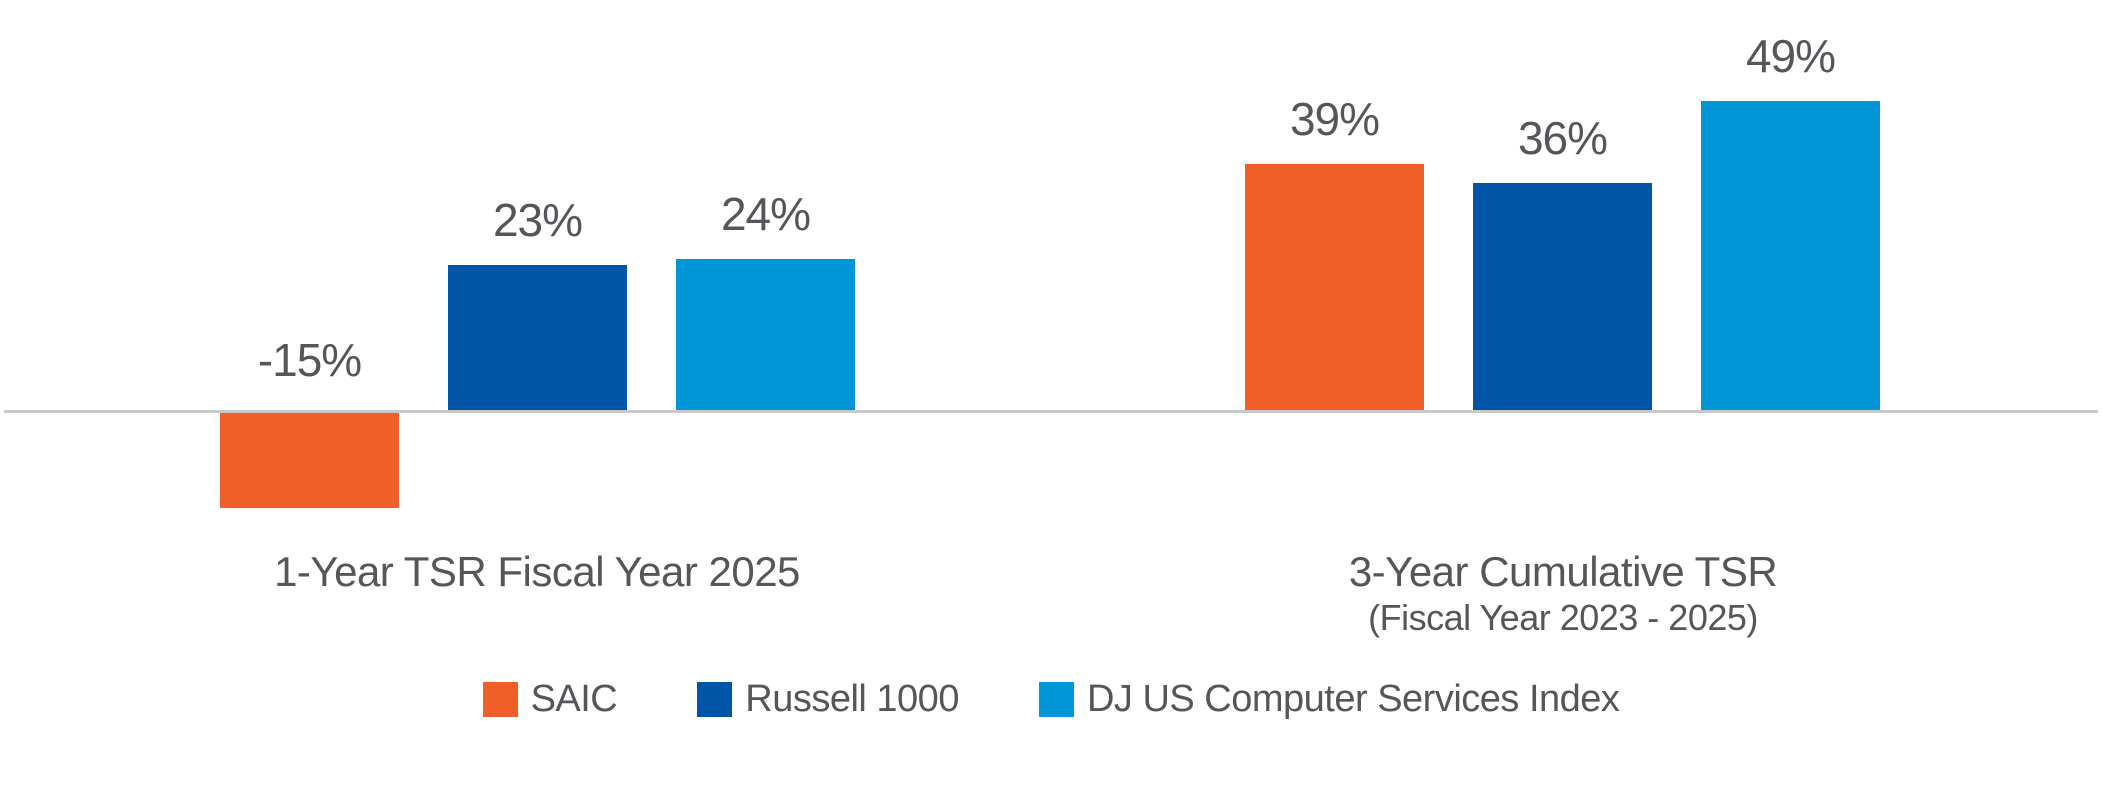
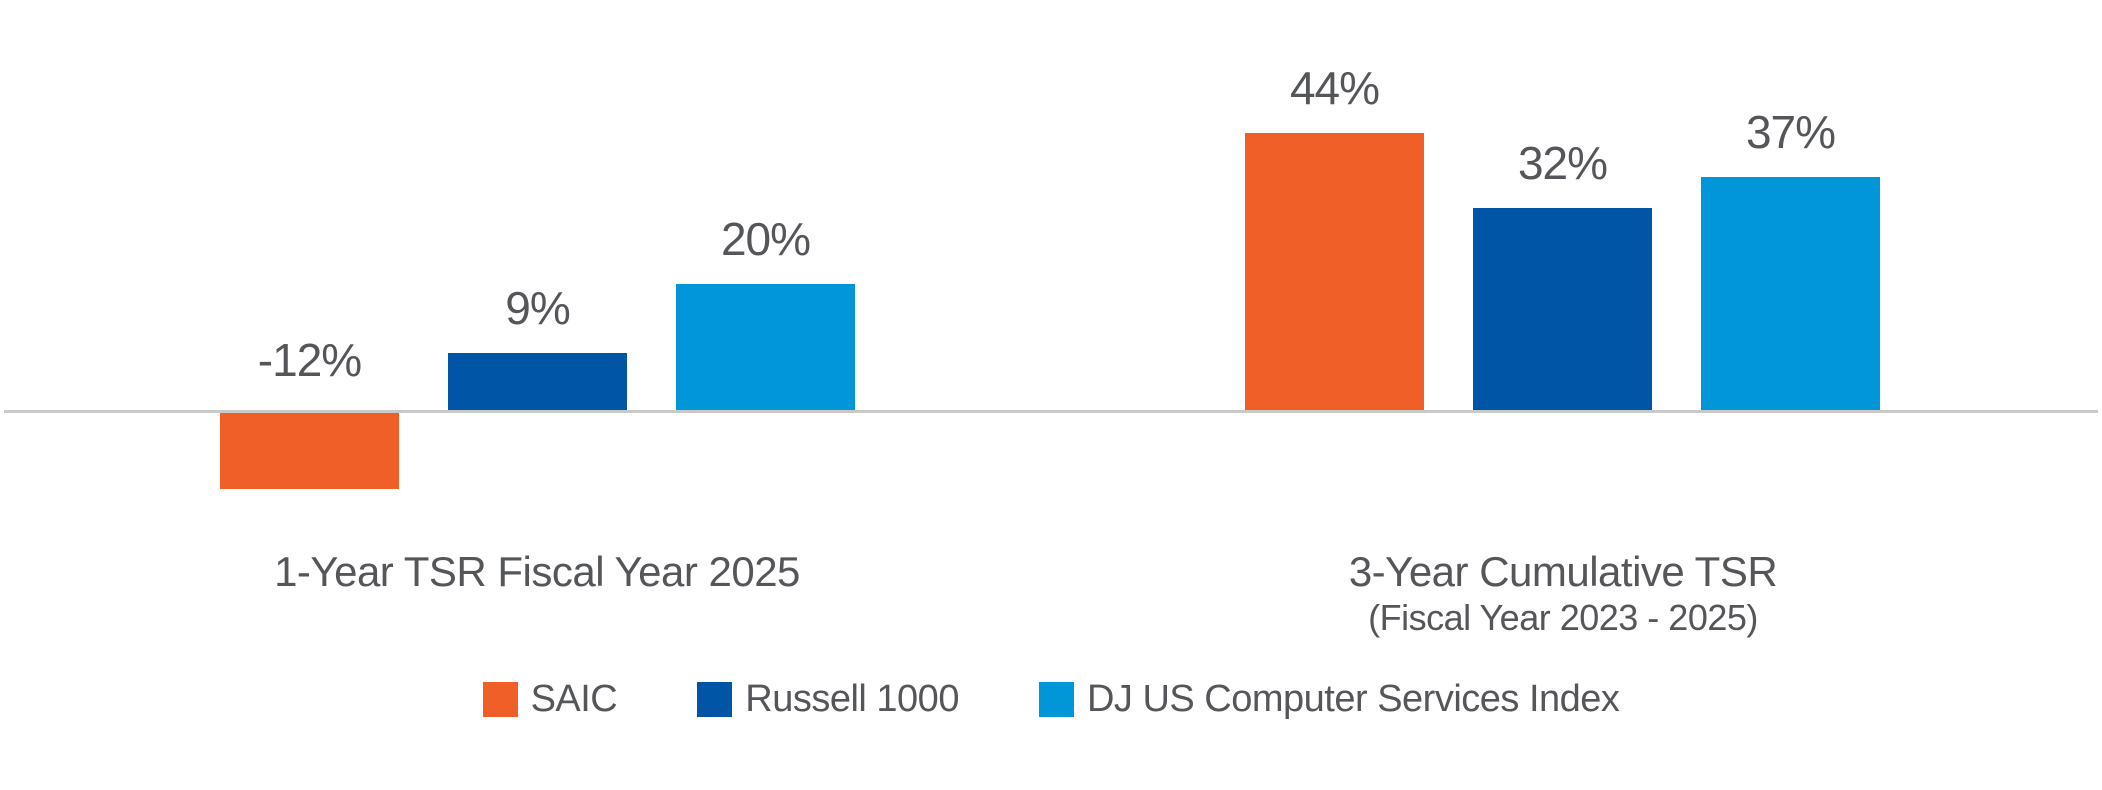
SAIC/1-Year TSR Fiscal Year 2025: -15% -> -12%
Russell 1000/1-Year TSR Fiscal Year 2025: 23% -> 9%
DJ US Computer Services Index/1-Year TSR Fiscal Year 2025: 24% -> 20%
SAIC/3-Year Cumulative TSR: 39% -> 44%
Russell 1000/3-Year Cumulative TSR: 36% -> 32%
DJ US Computer Services Index/3-Year Cumulative TSR: 49% -> 37%
